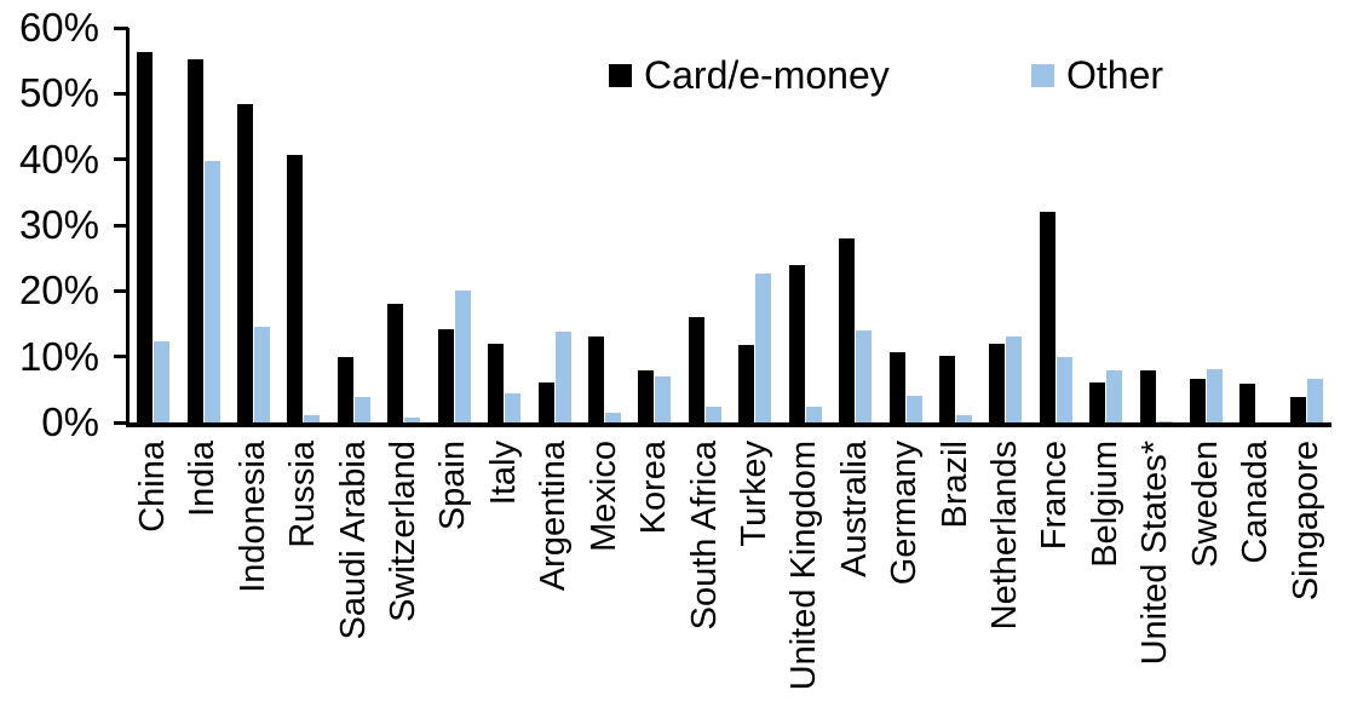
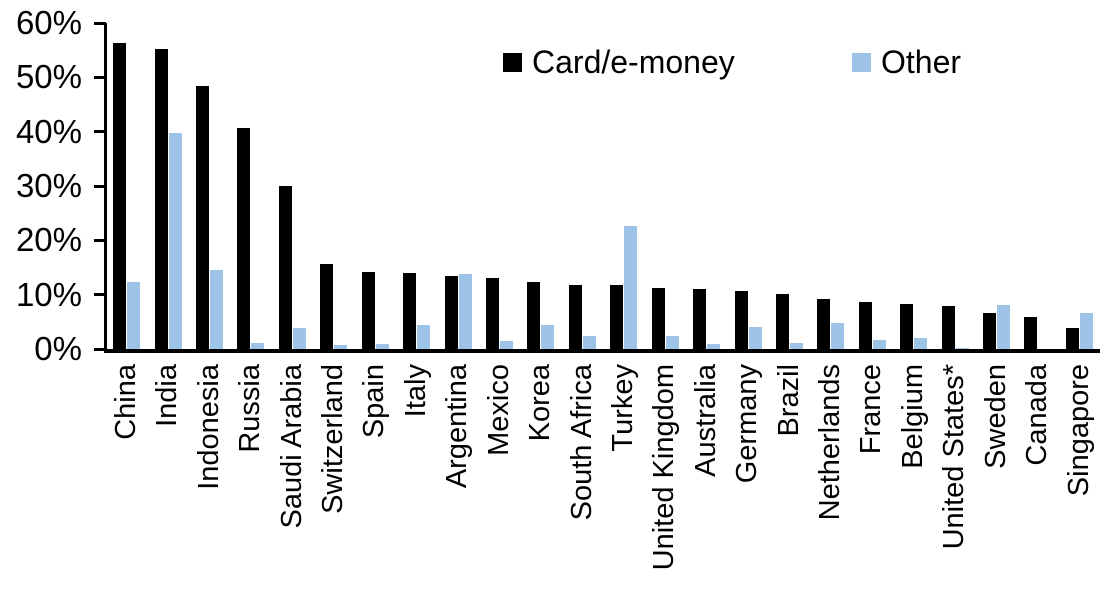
Card/e-money/Saudi Arabia: 10% -> 30%
Card/e-money/Switzerland: 18% -> 16%
Other/Spain: 20% -> 1%
Card/e-money/Italy: 12% -> 14%
Card/e-money/Argentina: 6% -> 13%
Card/e-money/Korea: 8% -> 12%
Other/Korea: 7% -> 4%
Card/e-money/South Africa: 16% -> 12%
Card/e-money/United Kingdom: 24% -> 11%
Card/e-money/Australia: 28% -> 11%
Other/Australia: 14% -> 1%
Card/e-money/Netherlands: 12% -> 9%
Other/Netherlands: 13% -> 5%
Card/e-money/France: 32% -> 9%
Other/France: 10% -> 2%
Card/e-money/Belgium: 6% -> 8%
Other/Belgium: 8% -> 2%
